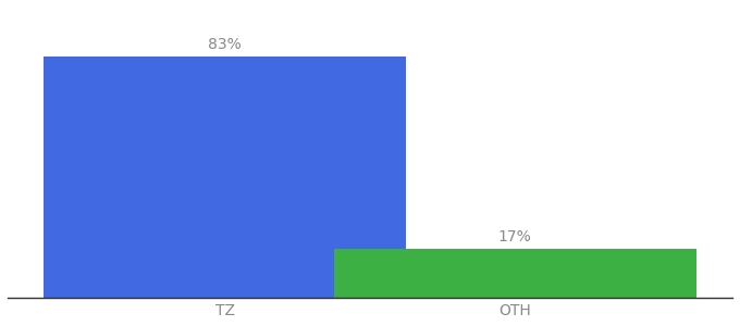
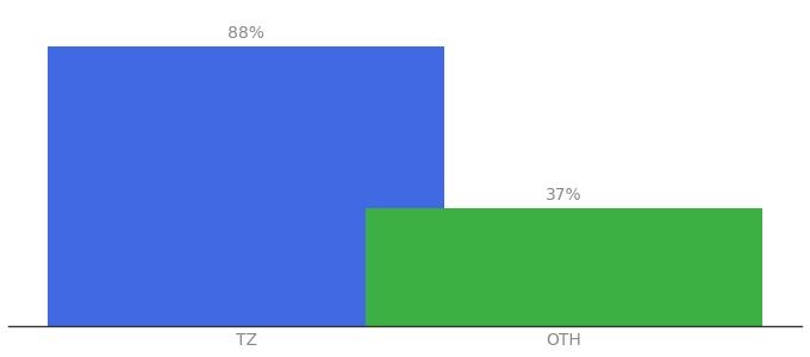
TZ: 83% -> 88%
OTH: 17% -> 37%
